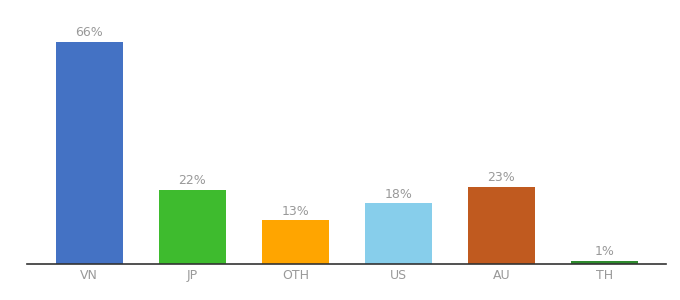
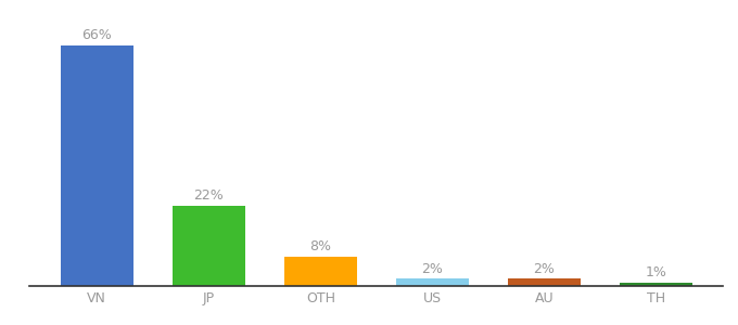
OTH: 13% -> 8%
US: 18% -> 2%
AU: 23% -> 2%
